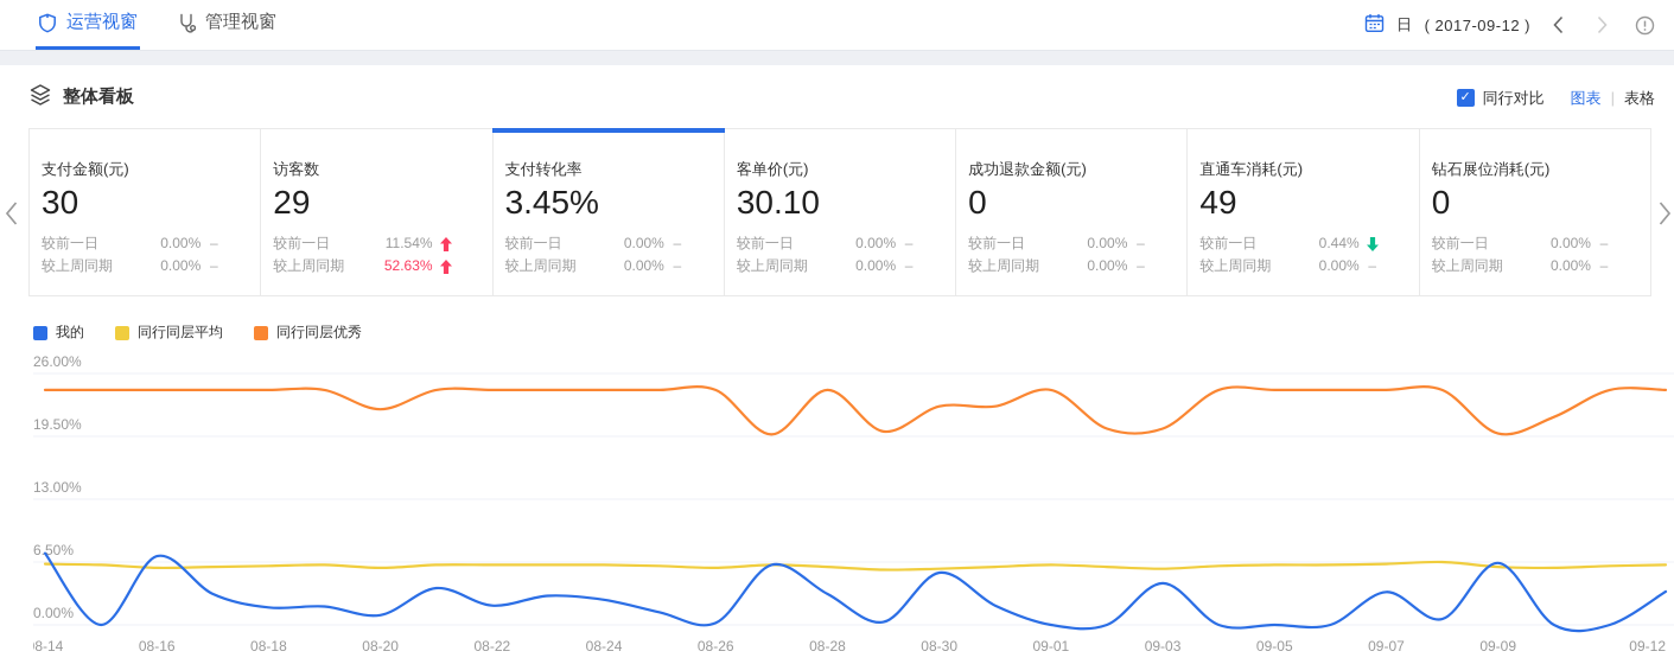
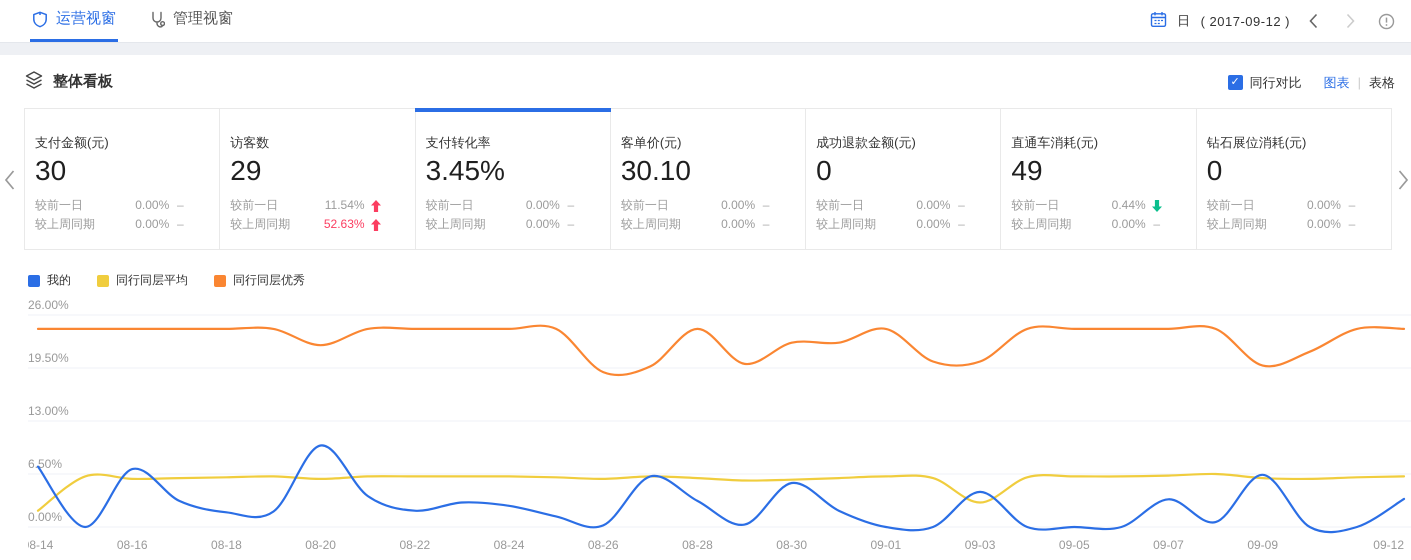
同行同层平均/08-14: 6% -> 2%
我的/08-20: 1% -> 10%
同行同层优秀/08-26: 24% -> 19%
同行同层平均/09-03: 6% -> 3%
